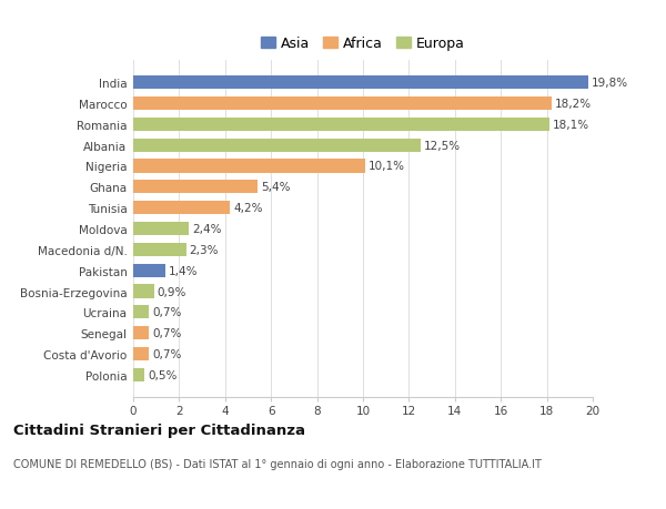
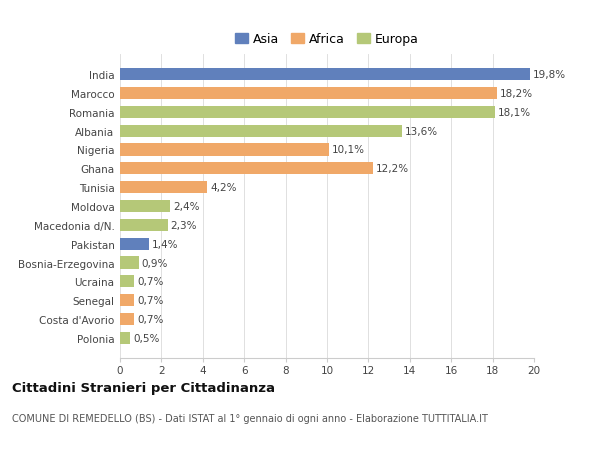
Albania: 12,5% -> 13,6%
Ghana: 5,4% -> 12,2%
